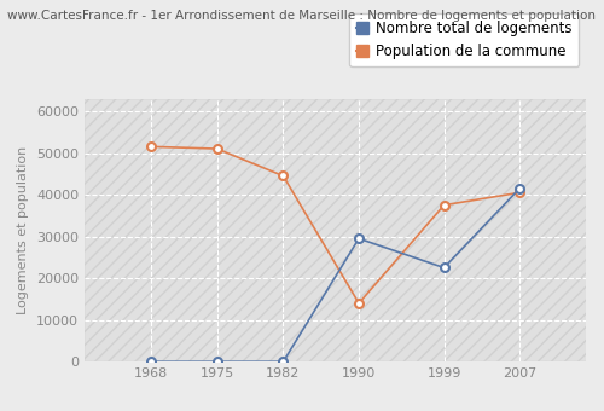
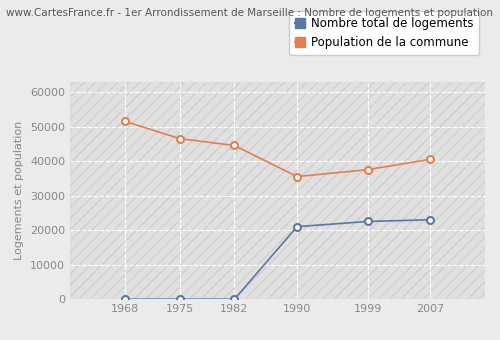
Population de la commune/1975: 51000 -> 46500
Nombre total de logements/1990: 29500 -> 21000
Population de la commune/1990: 14000 -> 35500
Nombre total de logements/2007: 41500 -> 23000
